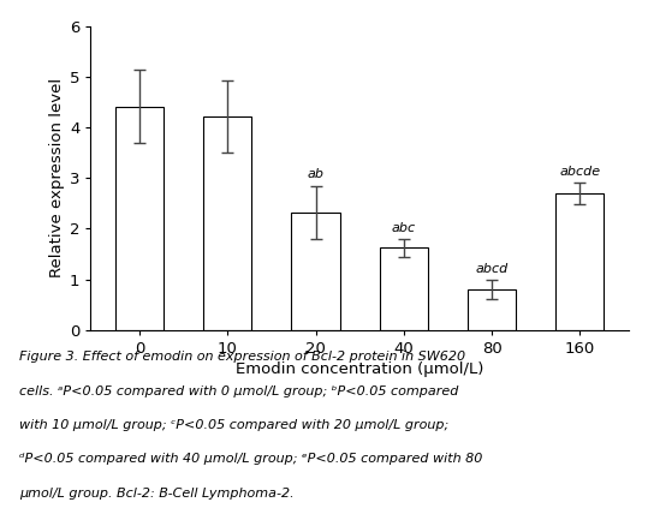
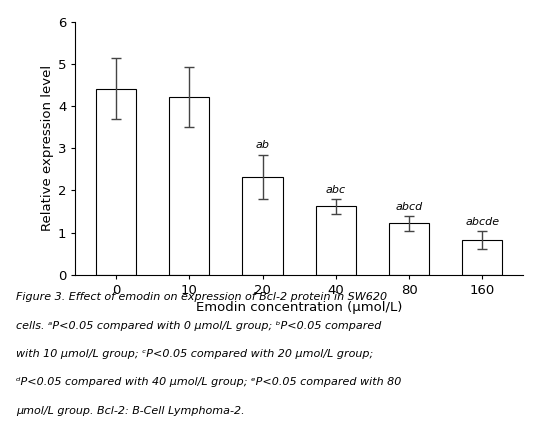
80: 0.80 -> 1.22
160: 2.70 -> 0.82
